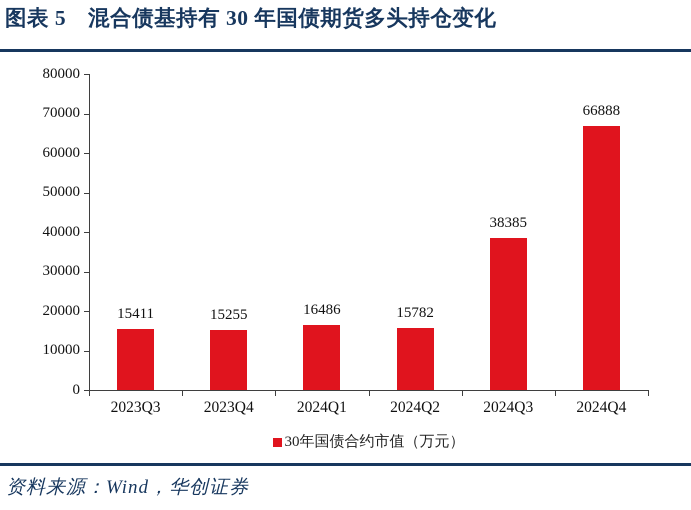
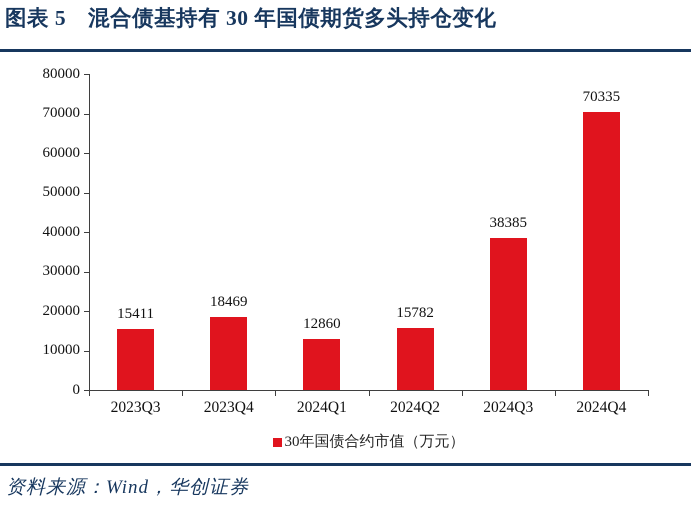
2023Q4: 15255 -> 18469
2024Q1: 16486 -> 12860
2024Q4: 66888 -> 70335
